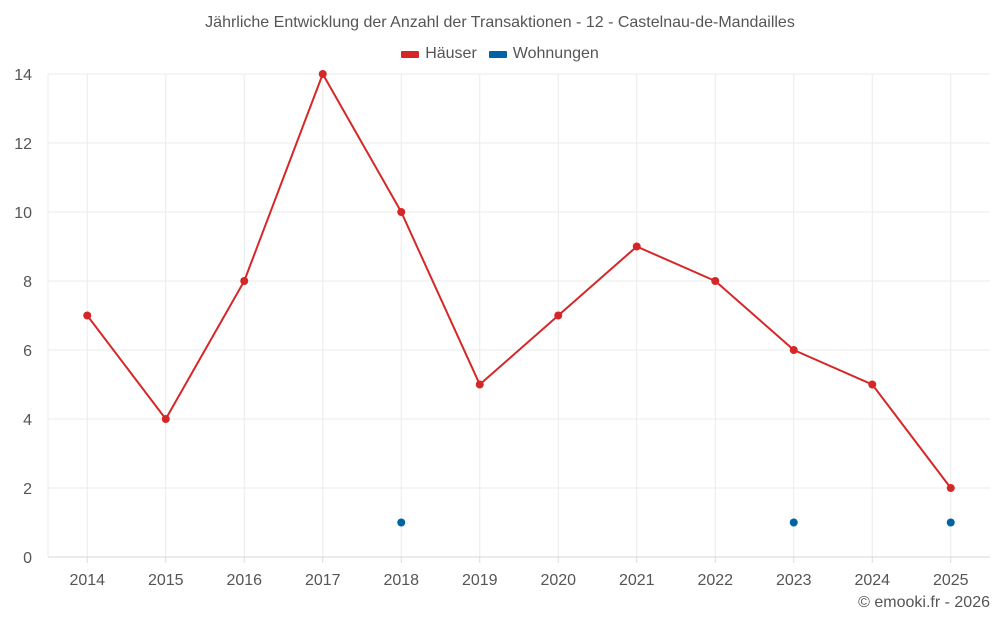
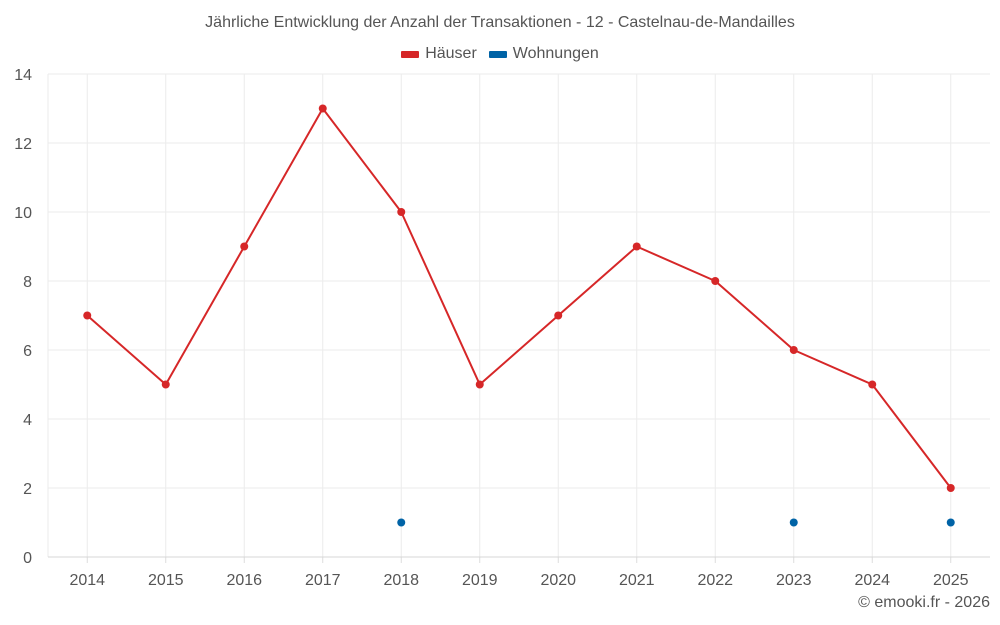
Häuser/2015: 4 -> 5
Häuser/2016: 8 -> 9
Häuser/2017: 14 -> 13
